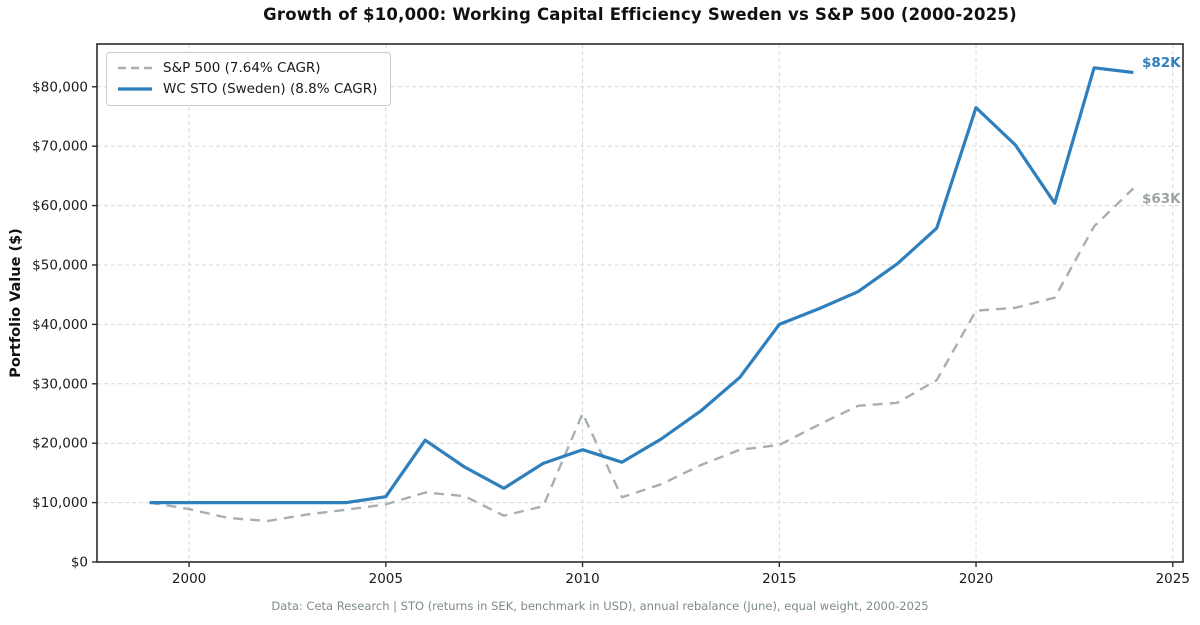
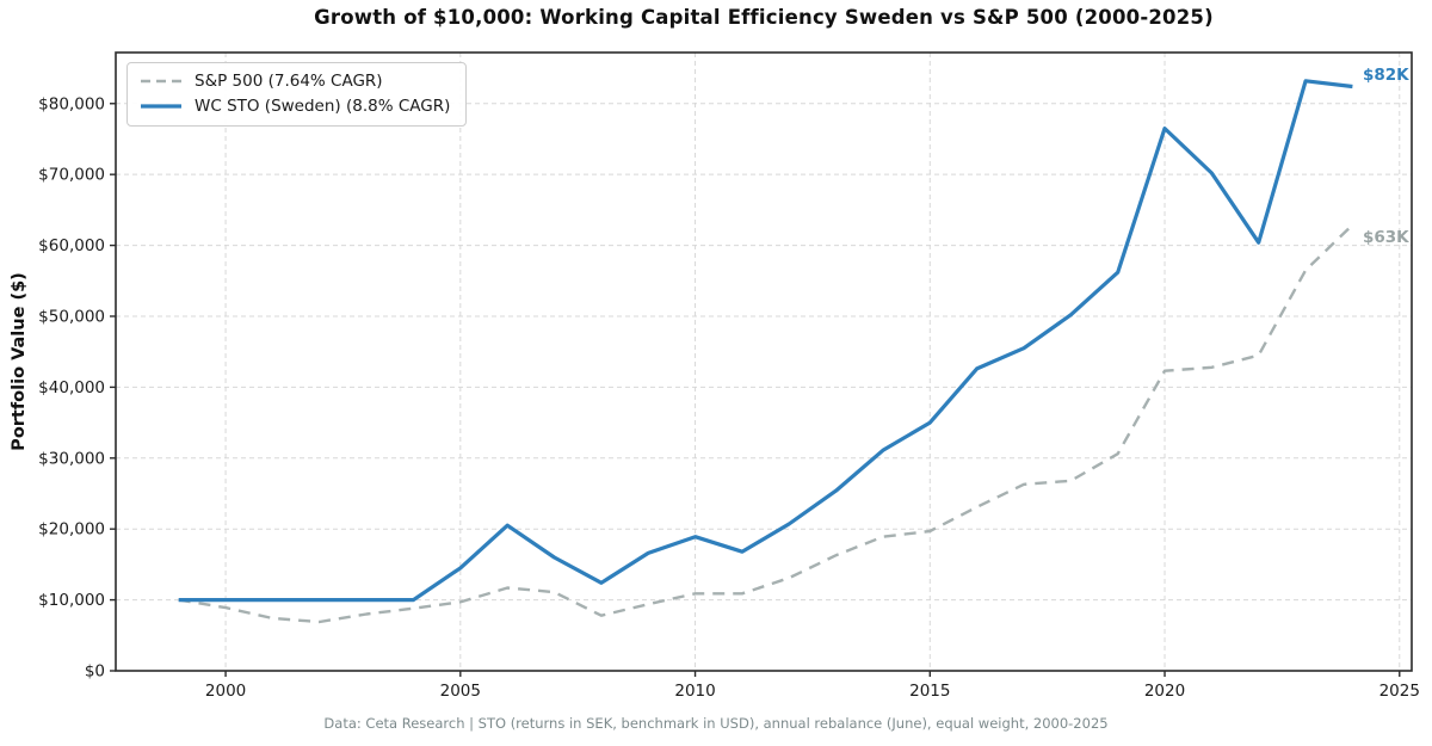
WC STO (Sweden) (8.8% CAGR)/2005: $11000 -> $14000
S&P 500 (7.64% CAGR)/2010: $25000 -> $11000
WC STO (Sweden) (8.8% CAGR)/2015: $40000 -> $35000
